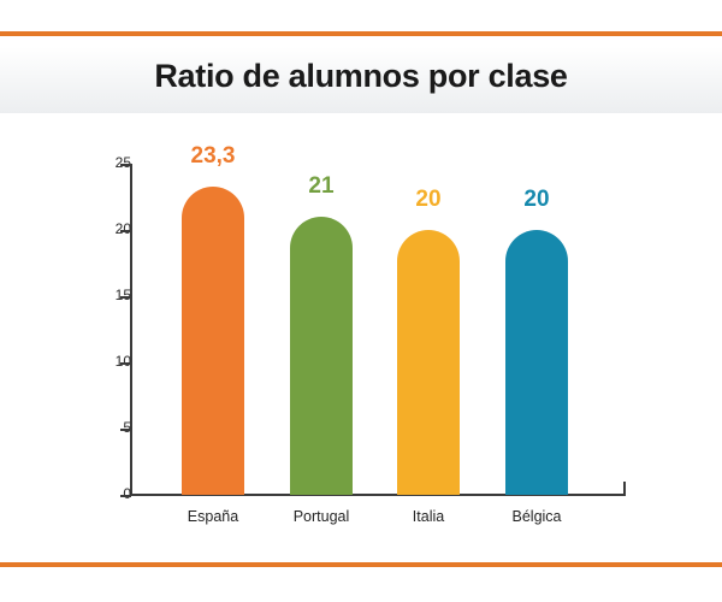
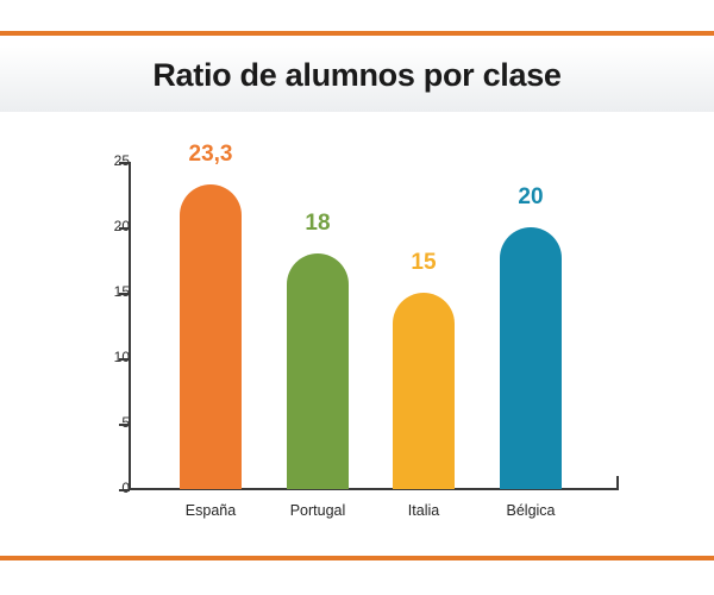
Portugal: 21 -> 18
Italia: 20 -> 15
